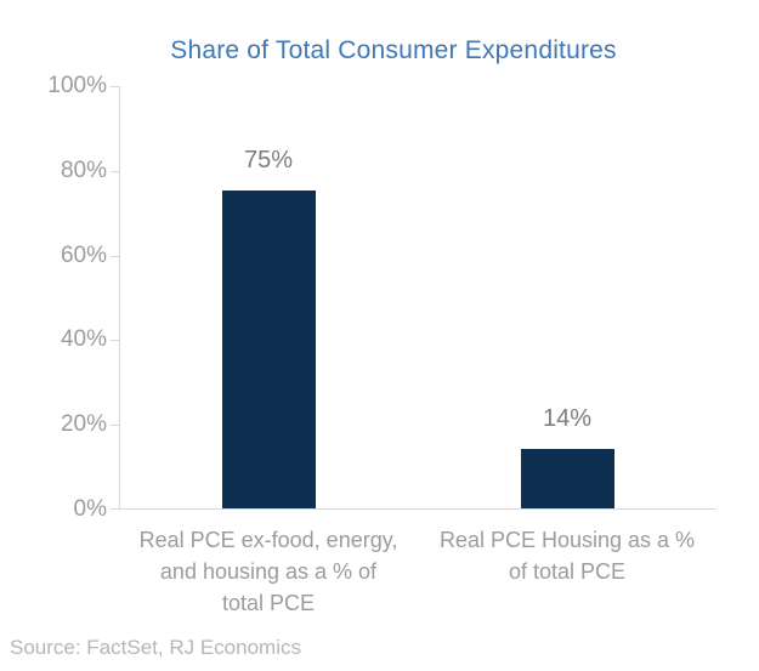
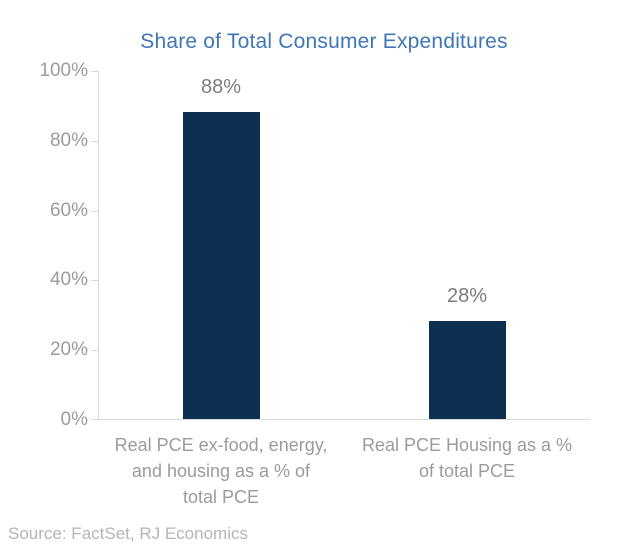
Real PCE ex-food, energy, and housing as a % of total PCE: 75% -> 88%
Real PCE Housing as a % of total PCE: 14% -> 28%
